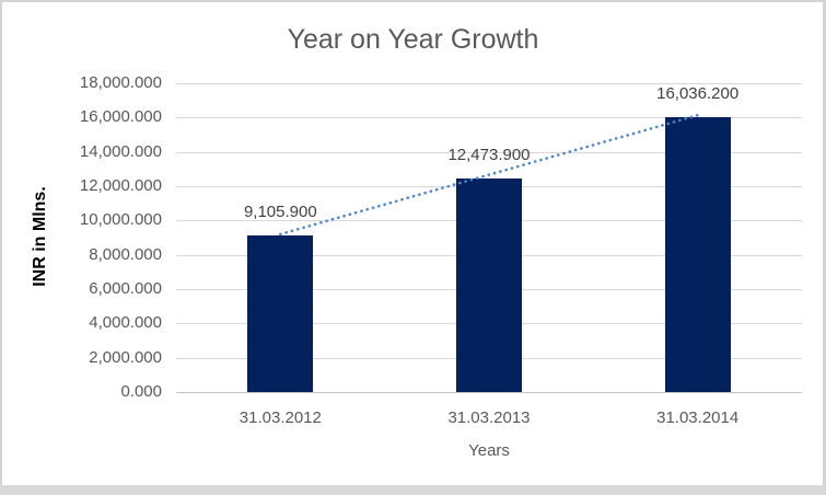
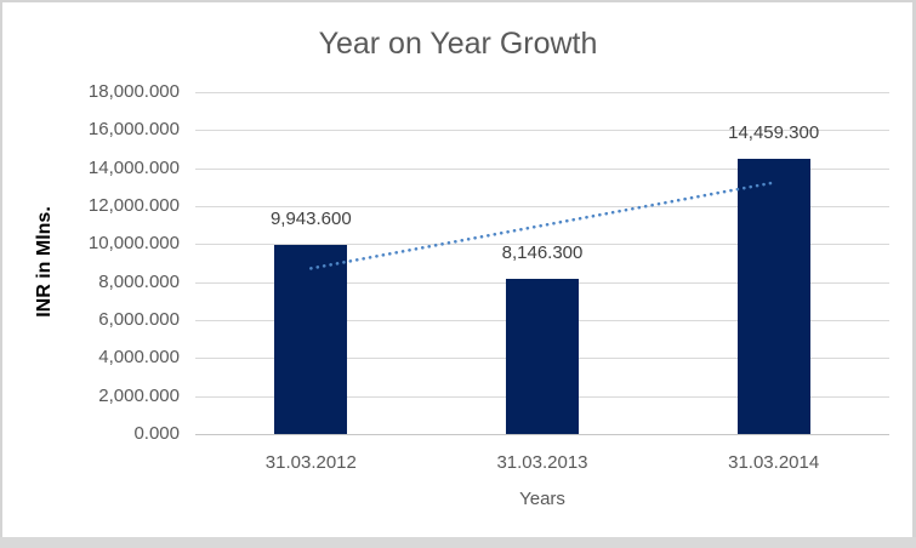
31.03.2012: 9,105.900 -> 9,943.600
31.03.2013: 12,473.900 -> 8,146.300
31.03.2014: 16,036.200 -> 14,459.300
